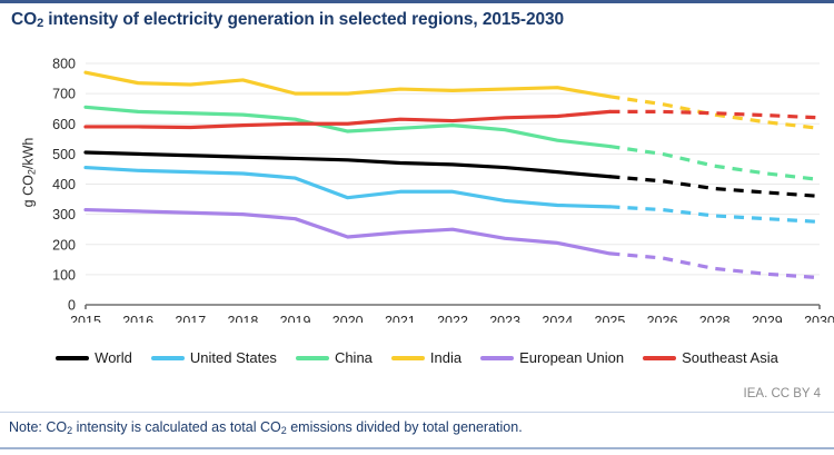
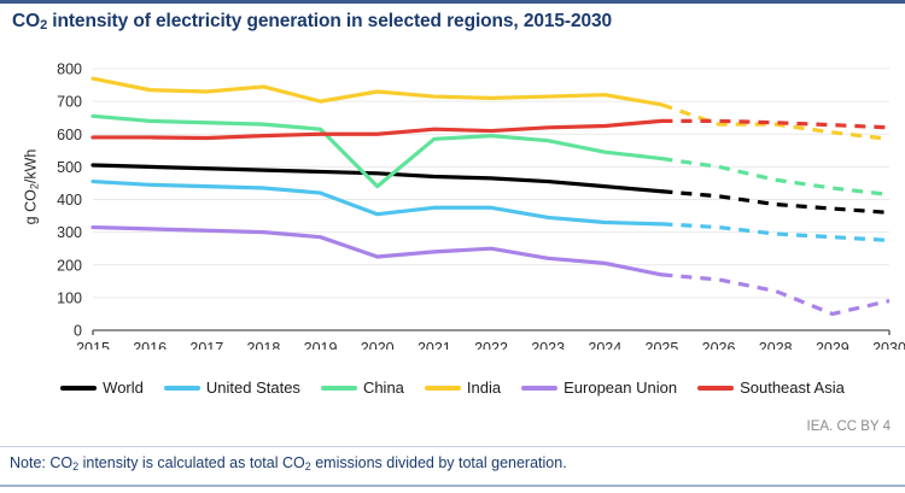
China/2020: 580 -> 440
India/2020: 700 -> 730
India/2026: 660 -> 630
European Union/2029: 100 -> 50
